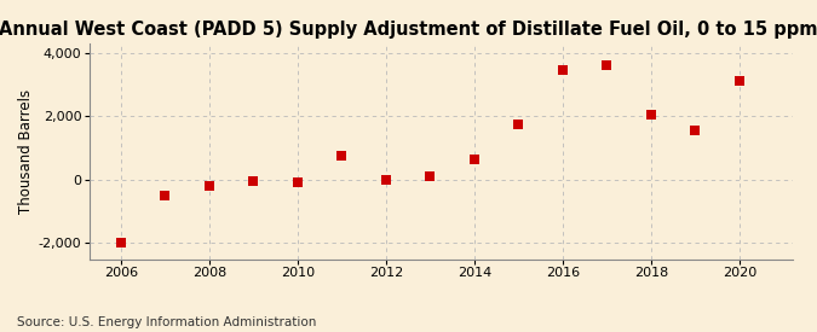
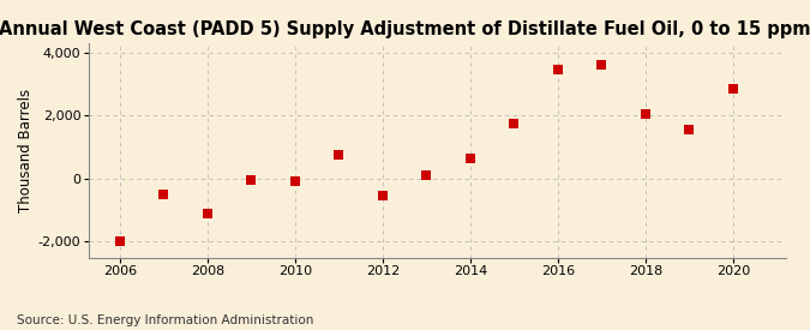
2008: -200 -> -1,100
2012: -10 -> -550
2020: 3,100 -> 2,850
